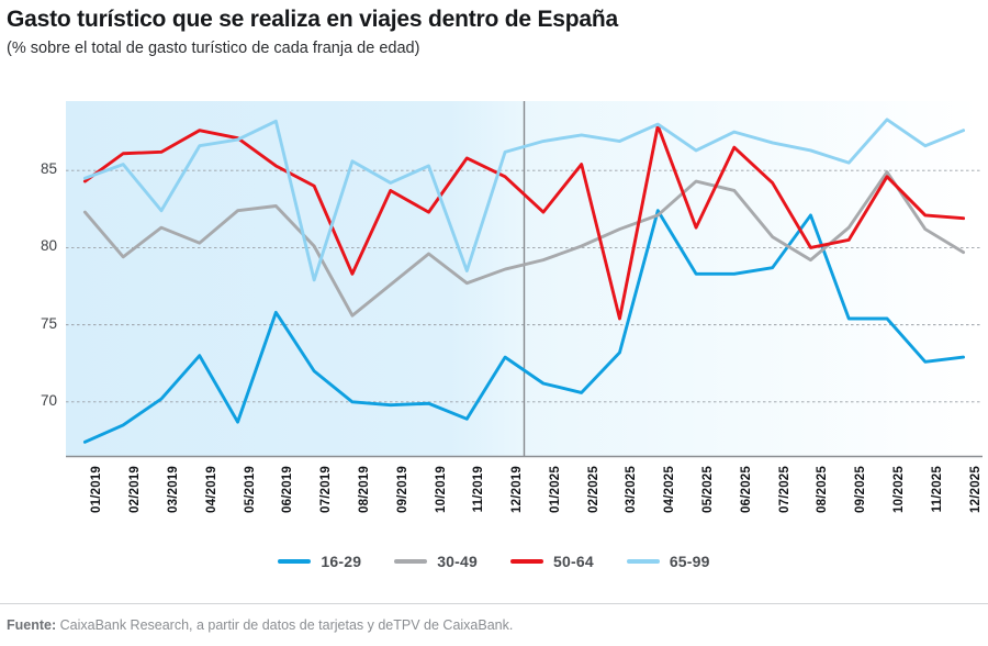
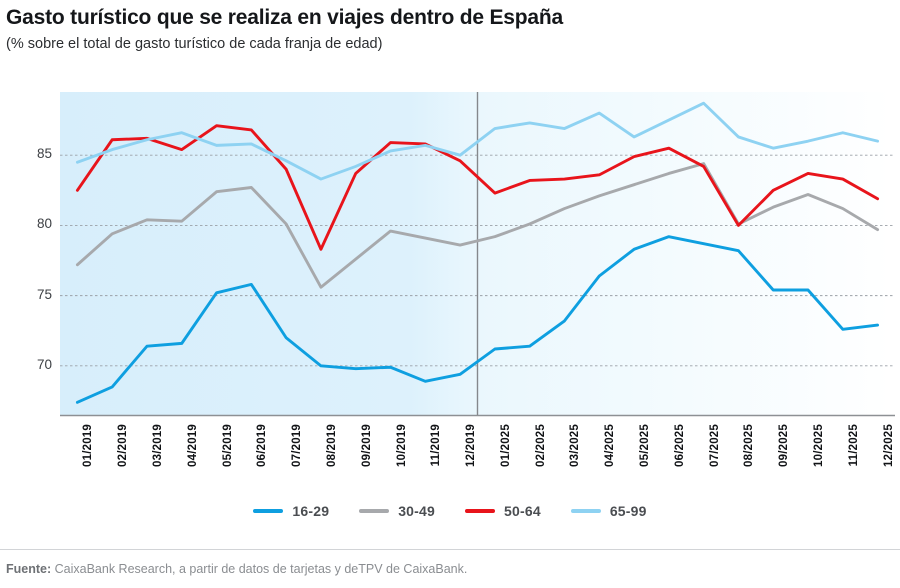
30-49/01/2019: 82.3 -> 77.2
50-64/01/2019: 84.3 -> 82.5
16-29/03/2019: 70.2 -> 71.4
30-49/03/2019: 81.3 -> 80.4
65-99/03/2019: 82.4 -> 86.1
16-29/04/2019: 73.0 -> 71.6
50-64/04/2019: 87.6 -> 85.4
16-29/05/2019: 68.7 -> 75.2
65-99/05/2019: 87.0 -> 85.7
50-64/06/2019: 85.3 -> 86.8
65-99/06/2019: 88.2 -> 85.8
65-99/07/2019: 77.9 -> 84.6
65-99/08/2019: 85.6 -> 83.3
50-64/10/2019: 82.3 -> 85.9
30-49/11/2019: 77.7 -> 79.1
65-99/11/2019: 78.5 -> 85.7
16-29/12/2019: 72.9 -> 69.4
65-99/12/2019: 86.2 -> 85.0
16-29/02/2025: 70.6 -> 71.4
50-64/02/2025: 85.4 -> 83.2
50-64/03/2025: 75.4 -> 83.3
16-29/04/2025: 82.4 -> 76.4
50-64/04/2025: 87.9 -> 83.6
30-49/05/2025: 84.3 -> 82.9
50-64/05/2025: 81.3 -> 84.9
16-29/06/2025: 78.3 -> 79.2
50-64/06/2025: 86.5 -> 85.5
30-49/07/2025: 80.7 -> 84.4
65-99/07/2025: 86.8 -> 88.7
16-29/08/2025: 82.1 -> 78.2
30-49/08/2025: 79.2 -> 80.1
50-64/09/2025: 80.5 -> 82.5
30-49/10/2025: 84.9 -> 82.2
50-64/10/2025: 84.6 -> 83.7
65-99/10/2025: 88.3 -> 86.0
50-64/11/2025: 82.1 -> 83.3
65-99/12/2025: 87.6 -> 86.0
